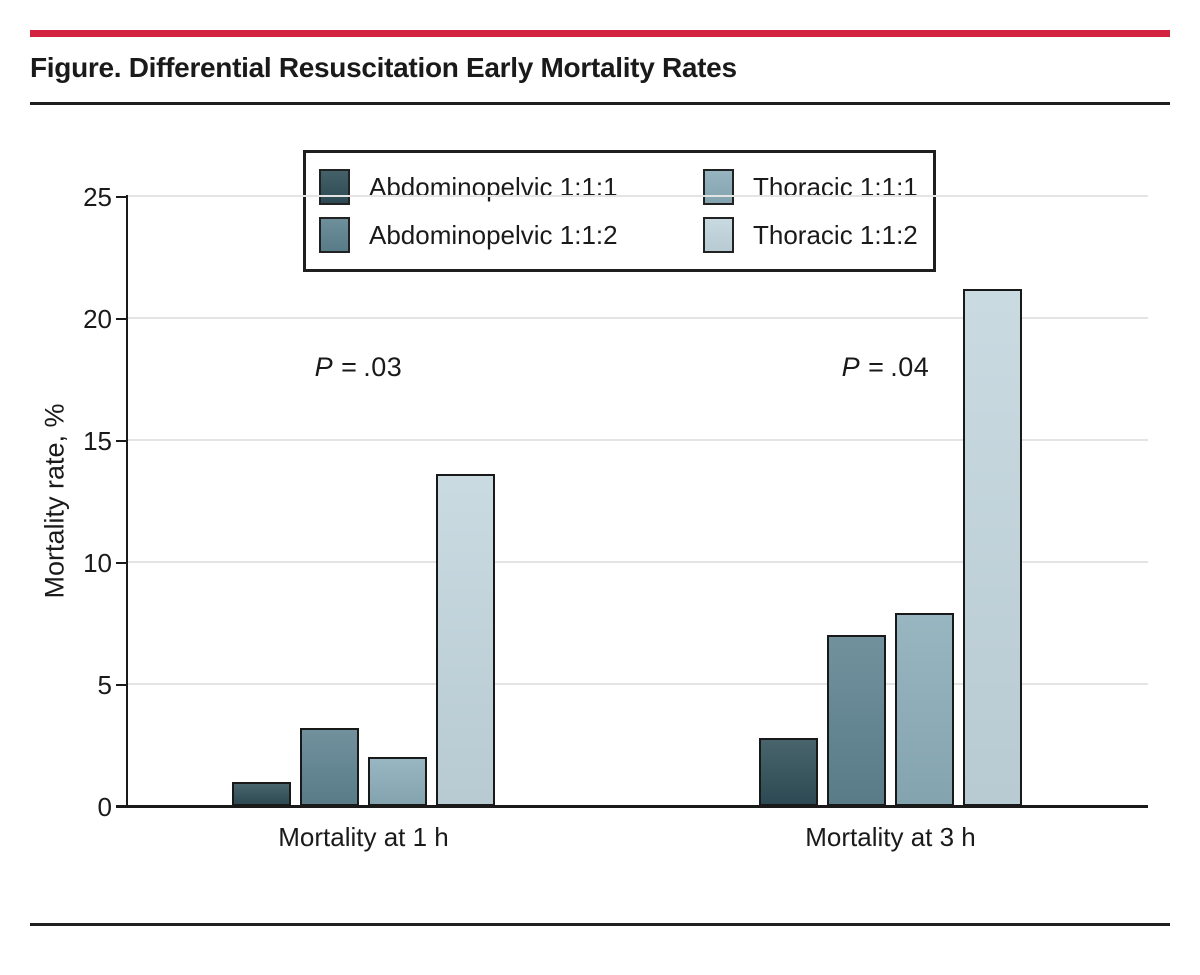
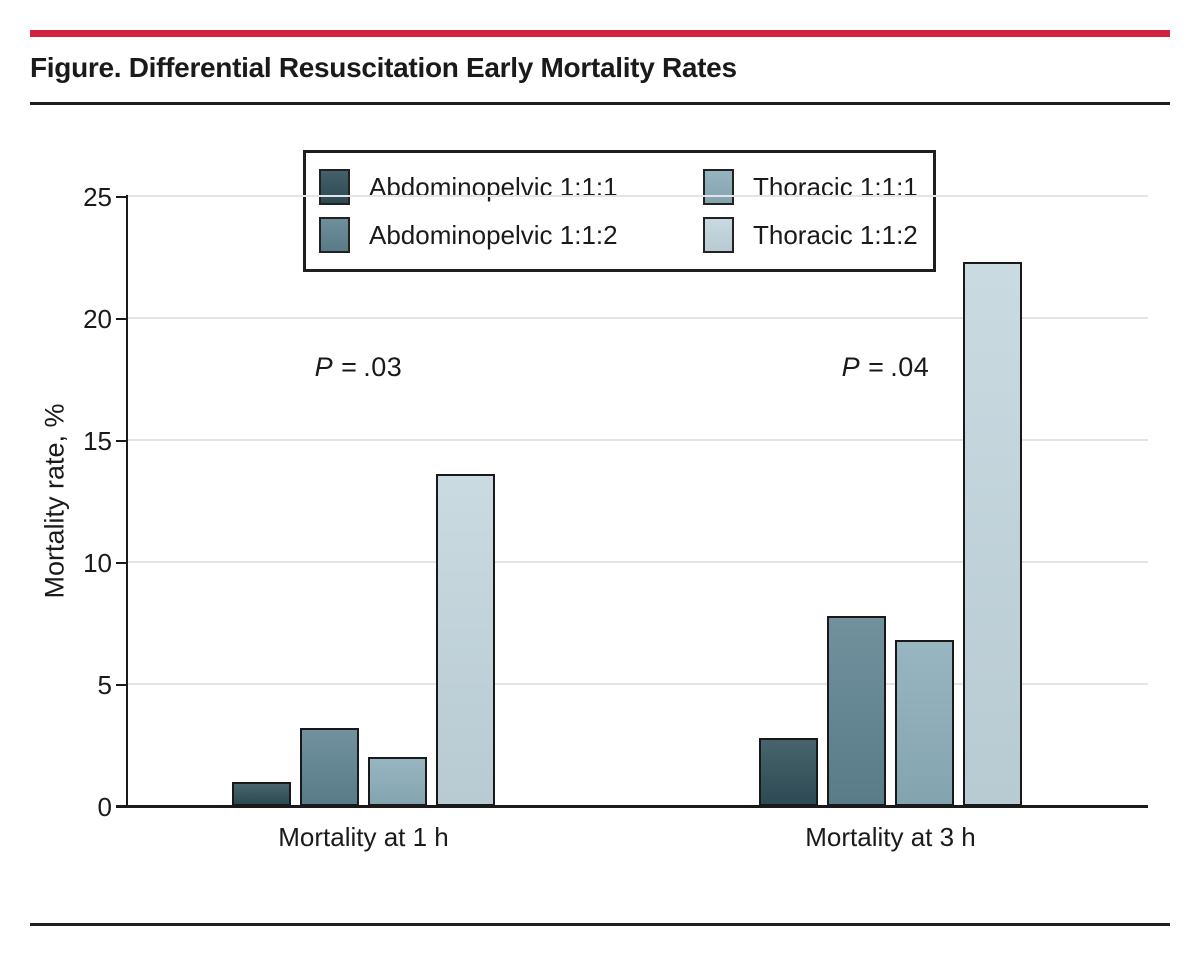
Abdominopelvic 1:1:2/Mortality at 3 h: 7.0 -> 7.8
Thoracic 1:1:1/Mortality at 3 h: 7.9 -> 6.8
Thoracic 1:1:2/Mortality at 3 h: 21.2 -> 22.3
